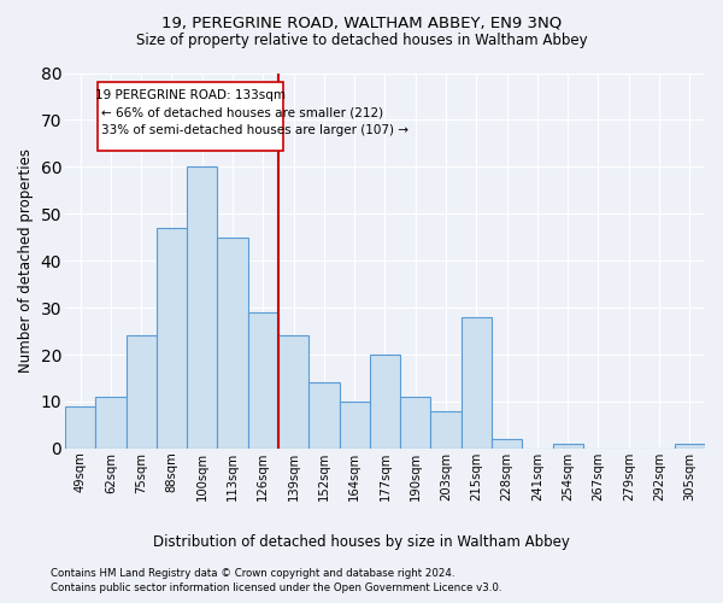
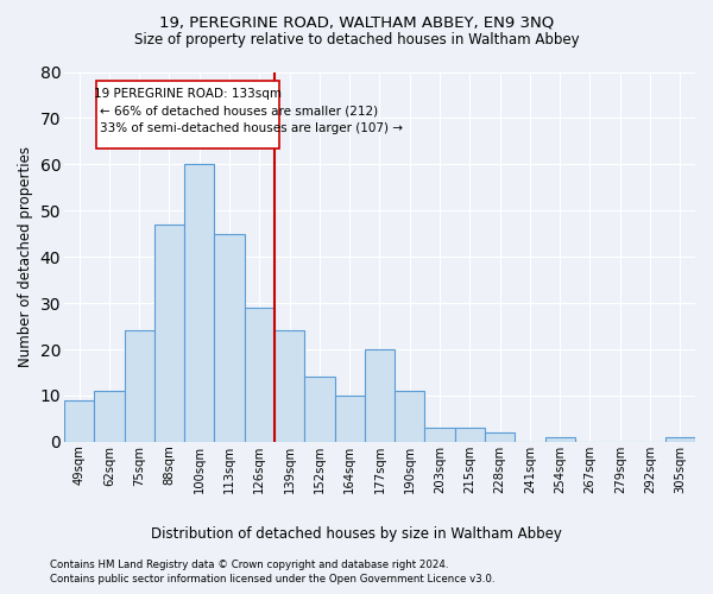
203sqm: 8 -> 3
215sqm: 28 -> 3
